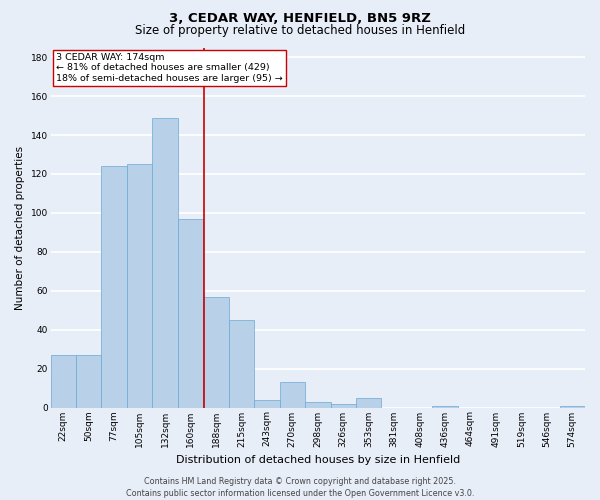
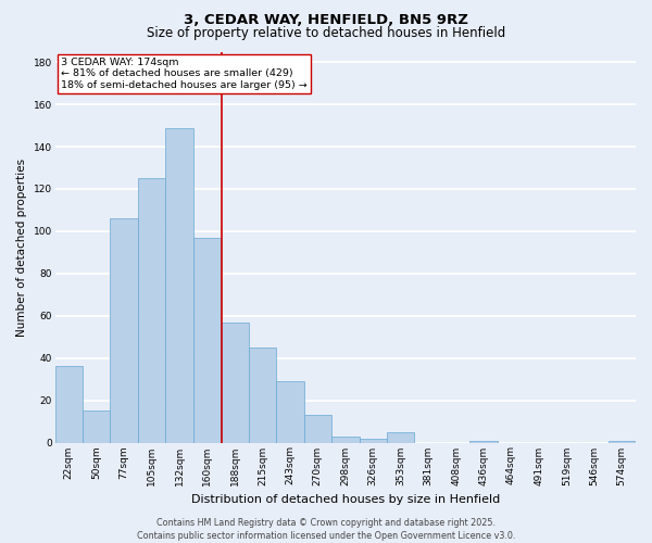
22sqm: 27 -> 36
50sqm: 27 -> 15
77sqm: 124 -> 106
243sqm: 4 -> 29
